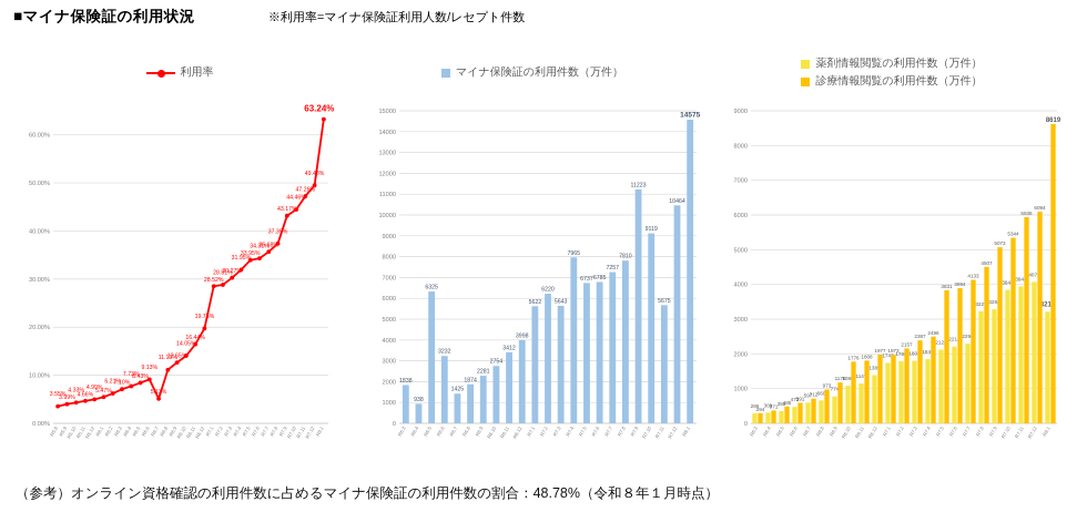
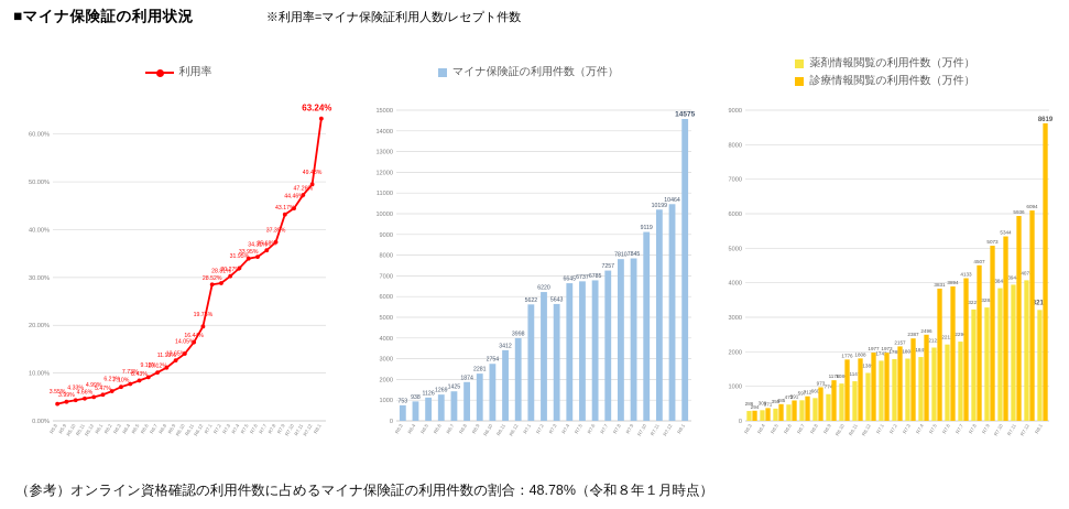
利用率/R6.7: 5.13% -> 10.12%
マイナ保険証の利用件数（万件）/R6.3: 1838 -> 753
マイナ保険証の利用件数（万件）/R6.5: 6325 -> 1126
マイナ保険証の利用件数（万件）/R6.6: 3232 -> 1269
マイナ保険証の利用件数（万件）/R7.4: 7965 -> 6645
マイナ保険証の利用件数（万件）/R7.9: 11223 -> 7845
マイナ保険証の利用件数（万件）/R7.11: 5675 -> 10199
